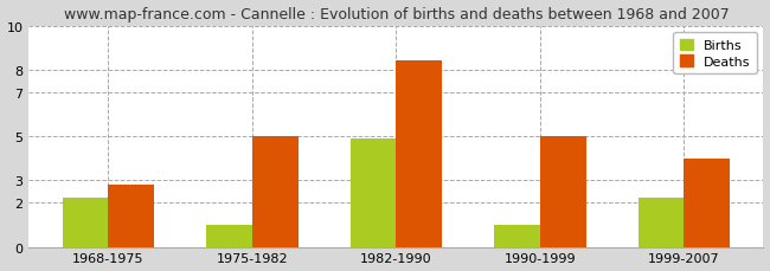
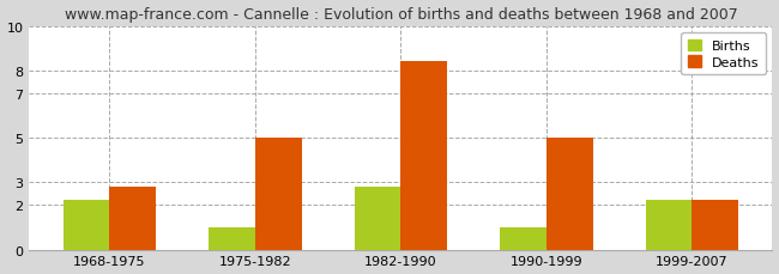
Births/1982-1990: 4.9 -> 2.8
Deaths/1999-2007: 4.0 -> 2.2
